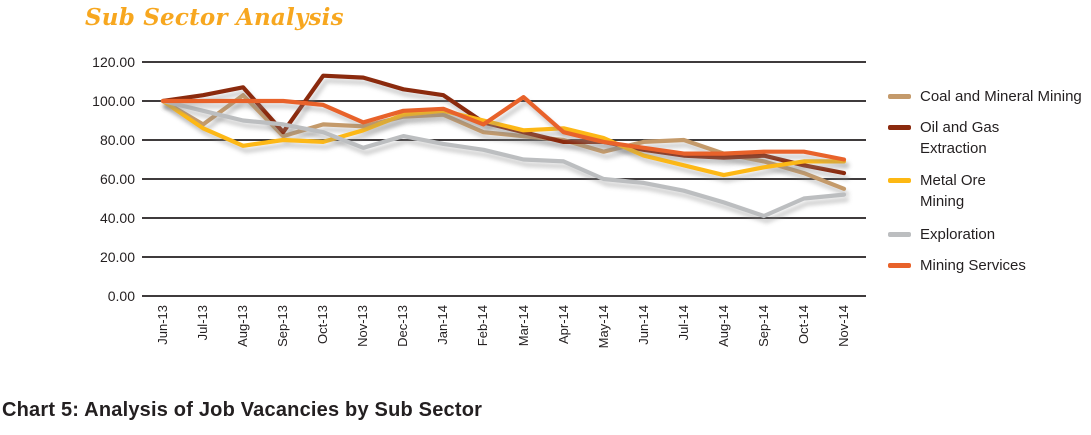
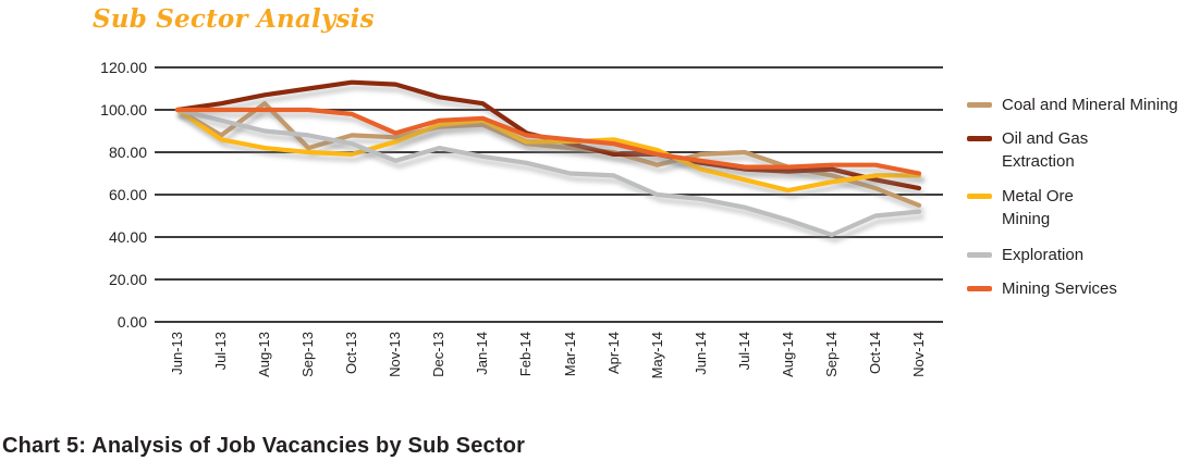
Metal Ore Mining/Aug-13: 77 -> 82
Oil and Gas Extraction/Sep-13: 84 -> 110
Metal Ore Mining/Feb-14: 90 -> 85
Mining Services/Mar-14: 102 -> 86
